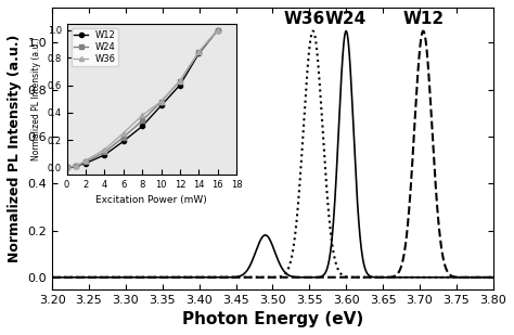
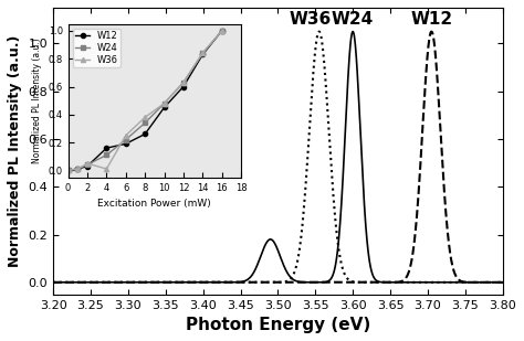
W12/4: 0.09 -> 0.16
W36/4: 0.13 -> 0.01
W12/8: 0.30 -> 0.26
